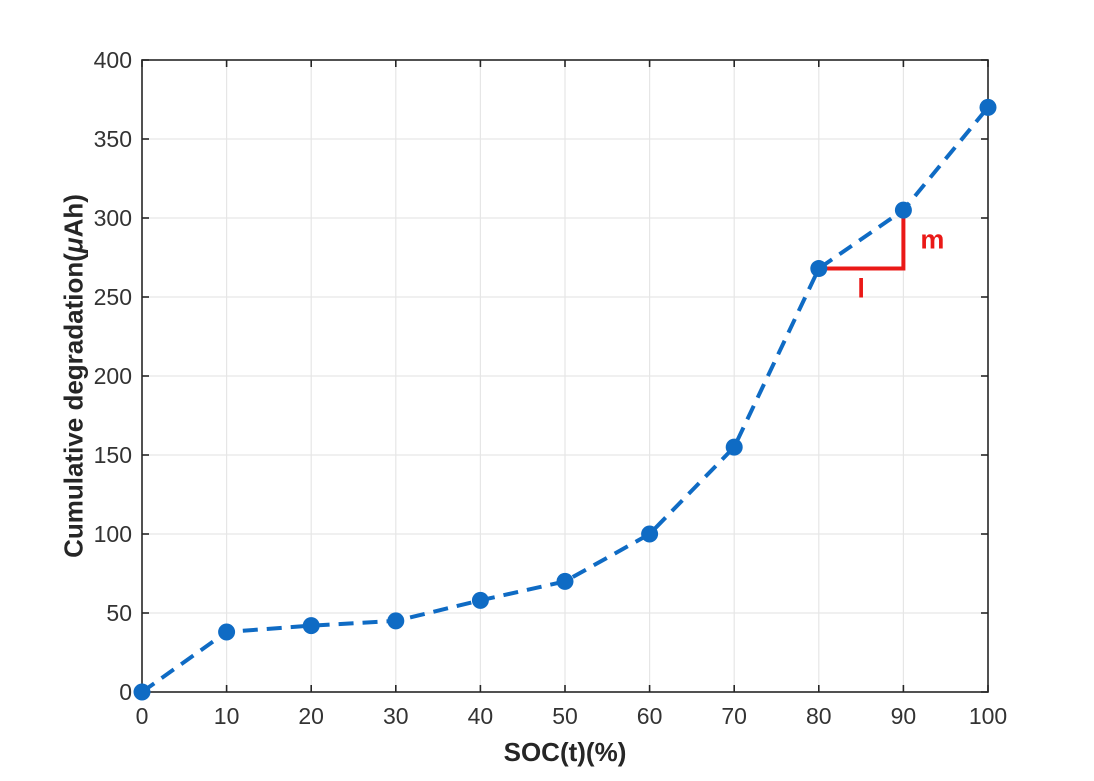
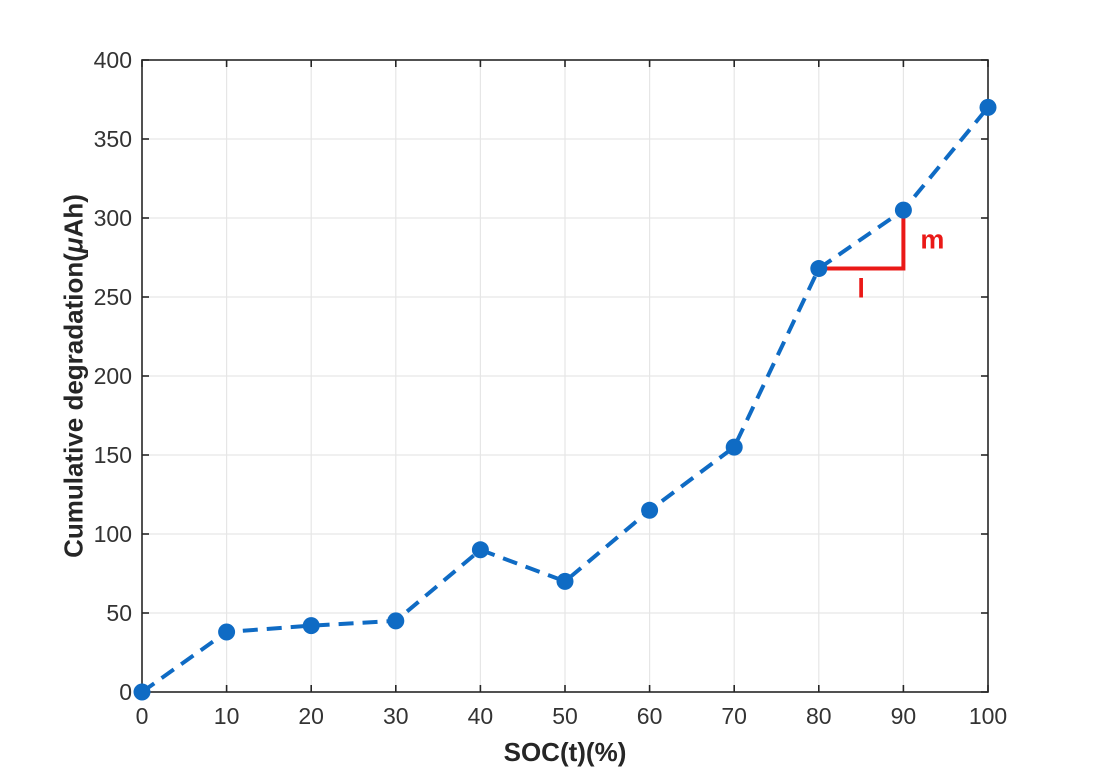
40: 58 -> 90
60: 100 -> 115
